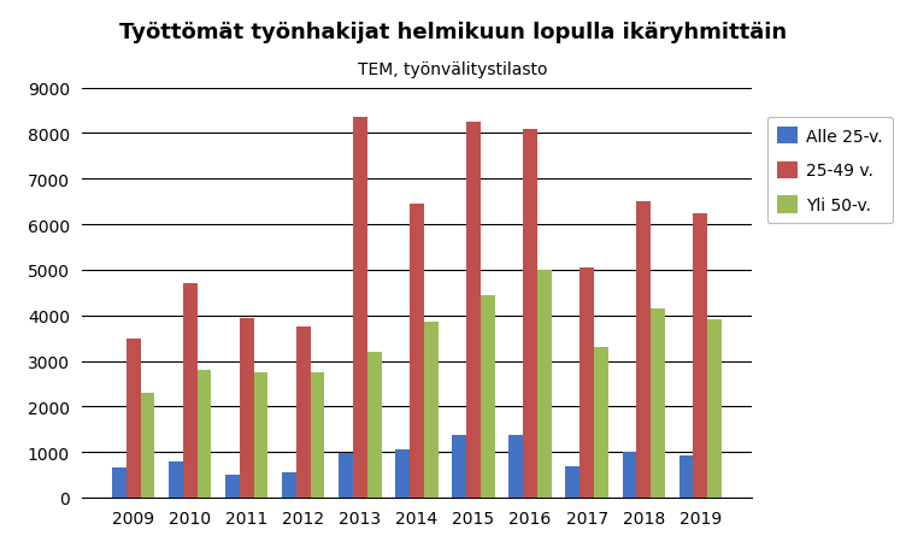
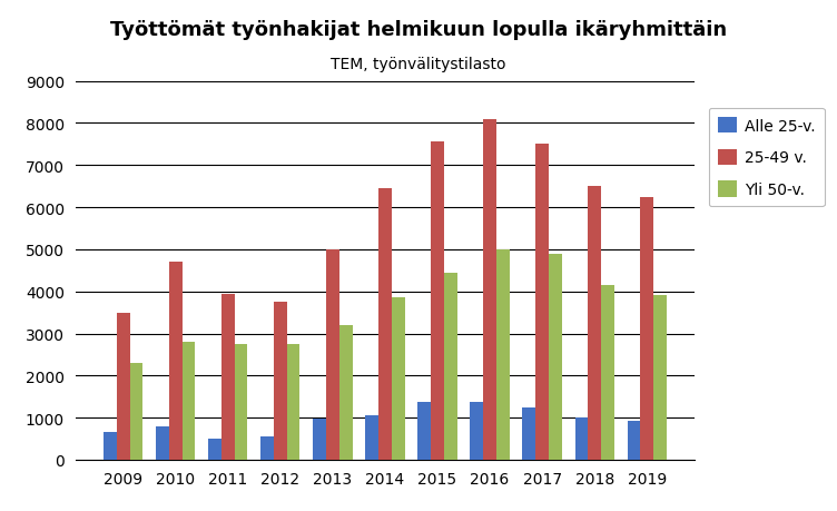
25-49 v./2013: 8350 -> 5000
25-49 v./2015: 8250 -> 7550
Alle 25-v./2017: 700 -> 1250
25-49 v./2017: 5050 -> 7500
Yli 50-v./2017: 3300 -> 4900
